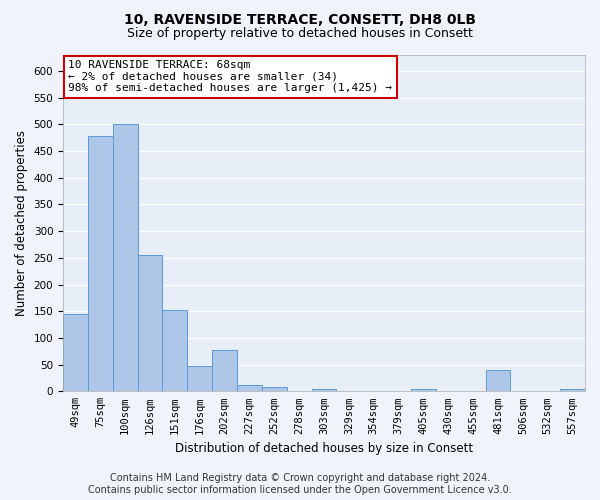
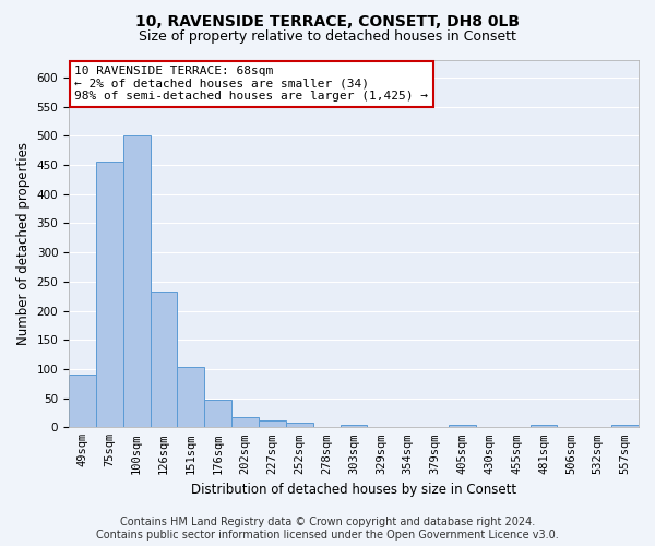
49sqm: 144 -> 90
75sqm: 478 -> 455
126sqm: 256 -> 233
151sqm: 152 -> 103
202sqm: 78 -> 18
481sqm: 40 -> 5
